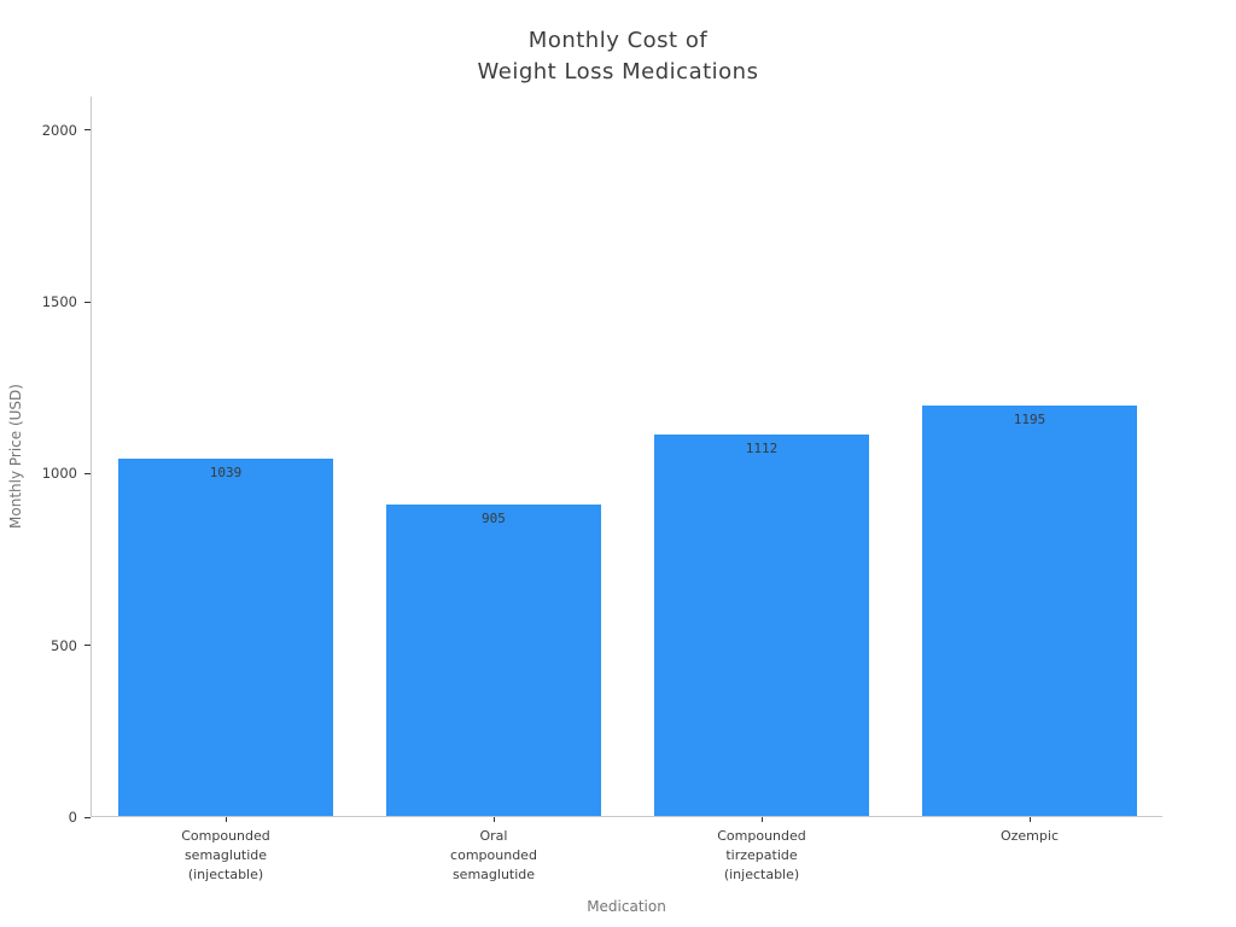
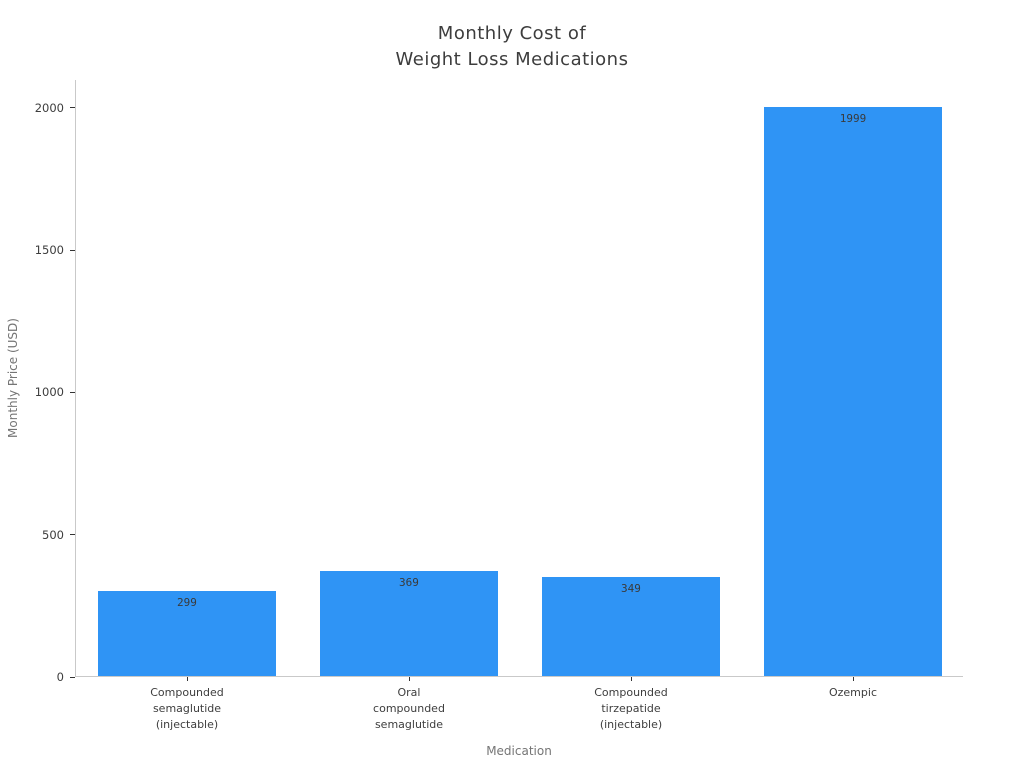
Compounded semaglutide (injectable): 1039 -> 299
Oral compounded semaglutide: 905 -> 369
Compounded tirzepatide (injectable): 1112 -> 349
Ozempic: 1195 -> 1999
